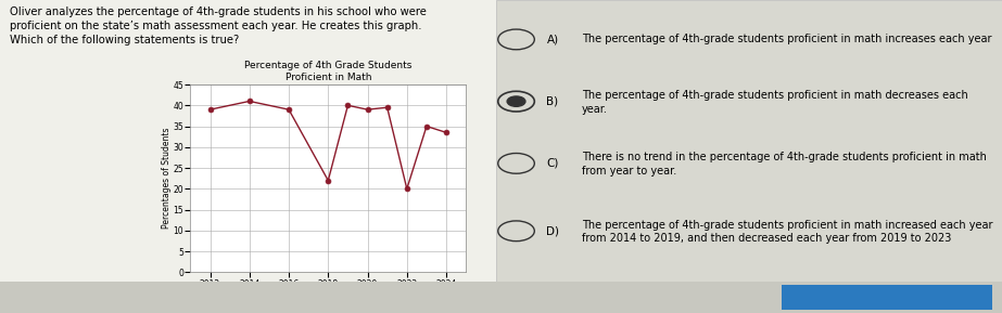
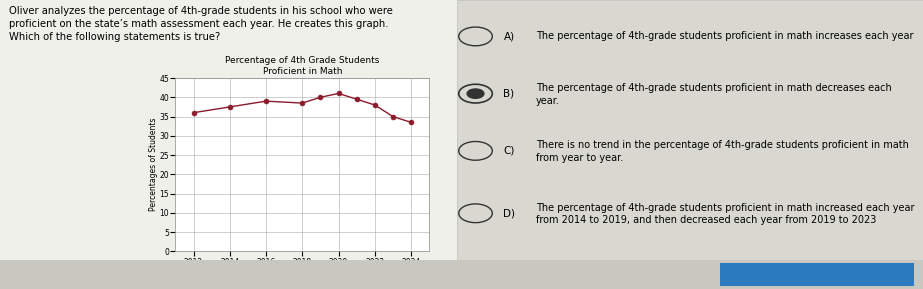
2012: 39.0 -> 36.0
2014: 41.0 -> 37.5
2018: 22.0 -> 38.5
2020: 39.0 -> 41.0
2022: 20.0 -> 38.0
